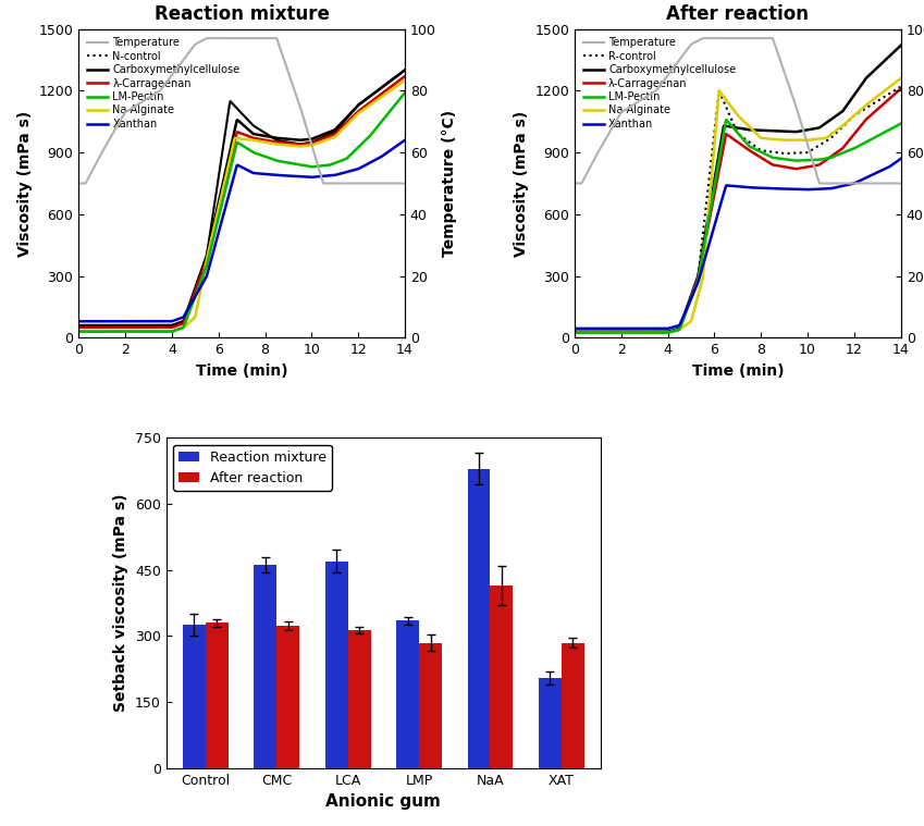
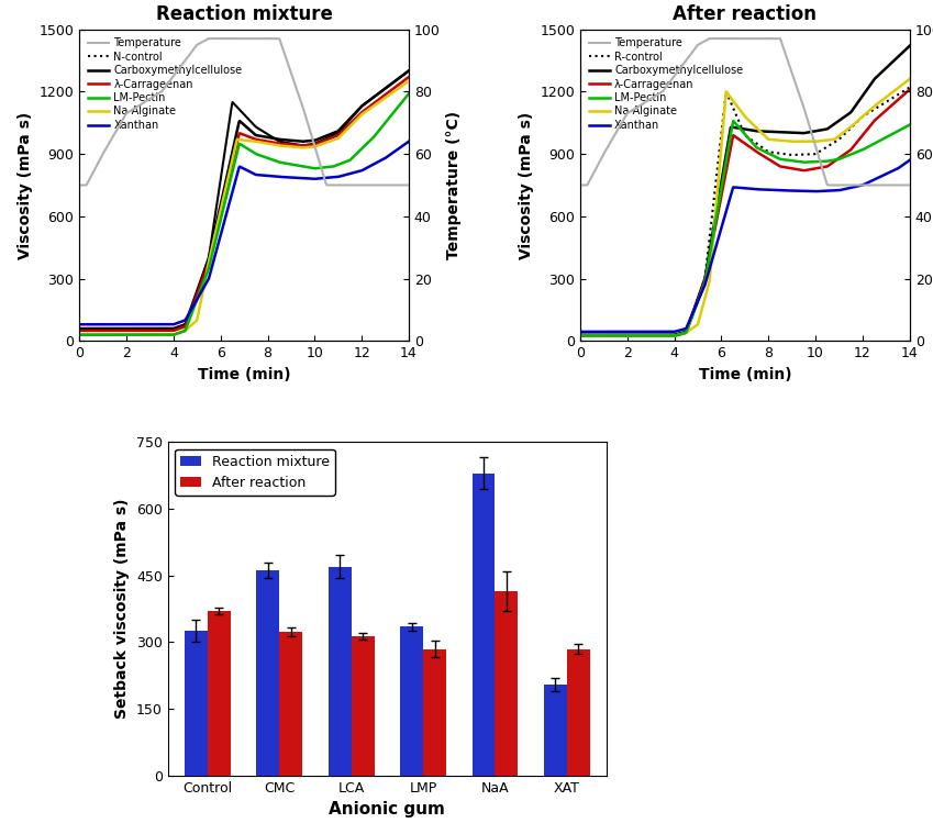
After reaction/Control: 330 -> 370
